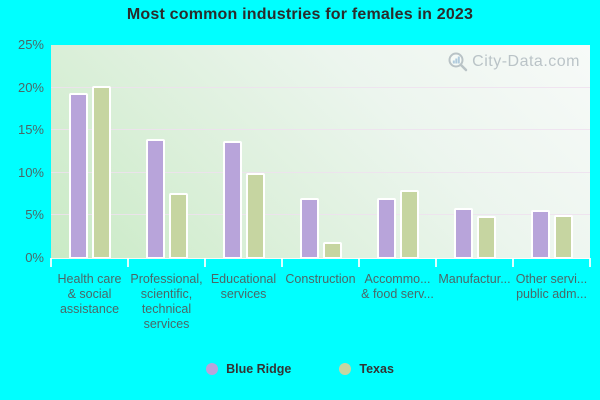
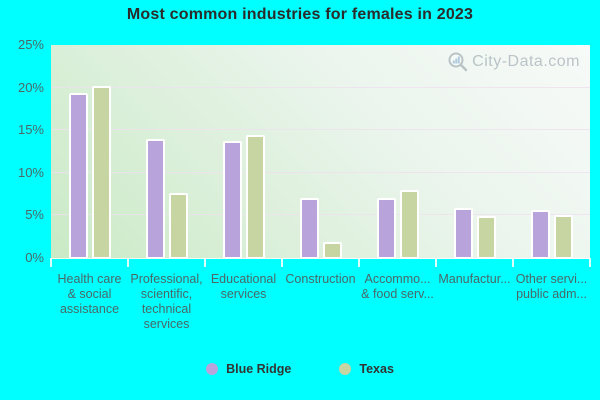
Texas/Educational services: 10% -> 14%
